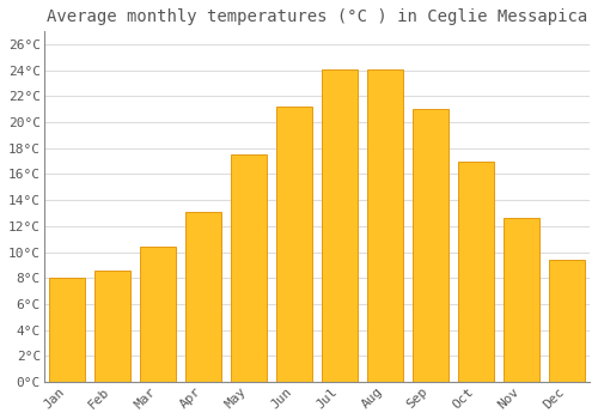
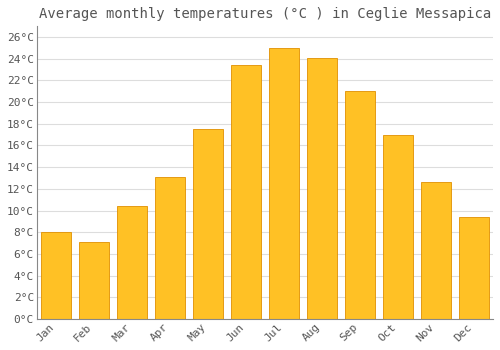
Feb: 8.6°C -> 7.1°C
Jun: 21.2°C -> 23.4°C
Jul: 24.1°C -> 25.0°C
